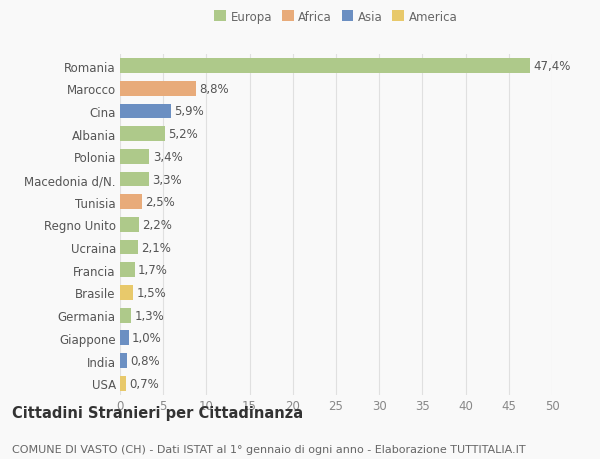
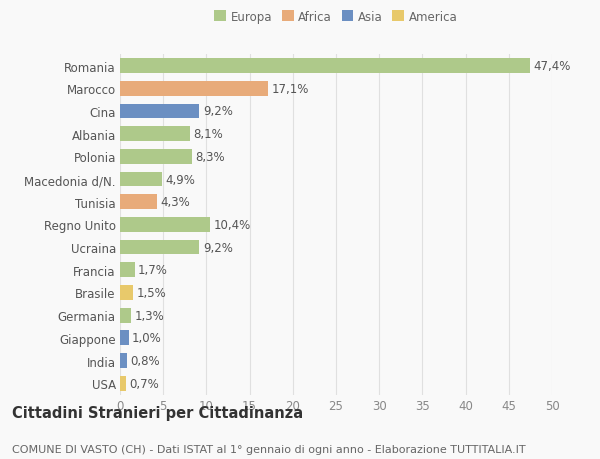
Marocco: 8,8% -> 17,1%
Cina: 5,9% -> 9,2%
Albania: 5,2% -> 8,1%
Polonia: 3,4% -> 8,3%
Macedonia d/N.: 3,3% -> 4,9%
Tunisia: 2,5% -> 4,3%
Regno Unito: 2,2% -> 10,4%
Ucraina: 2,1% -> 9,2%
